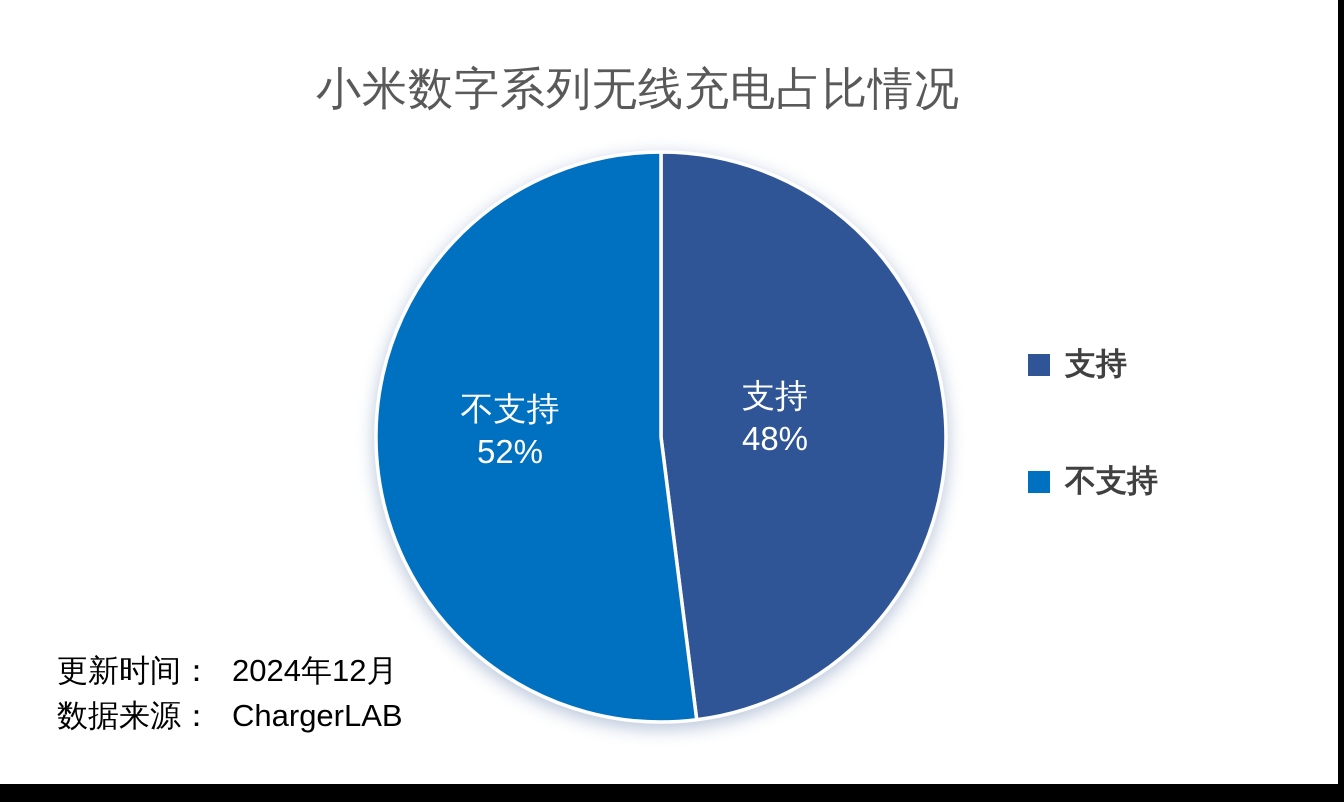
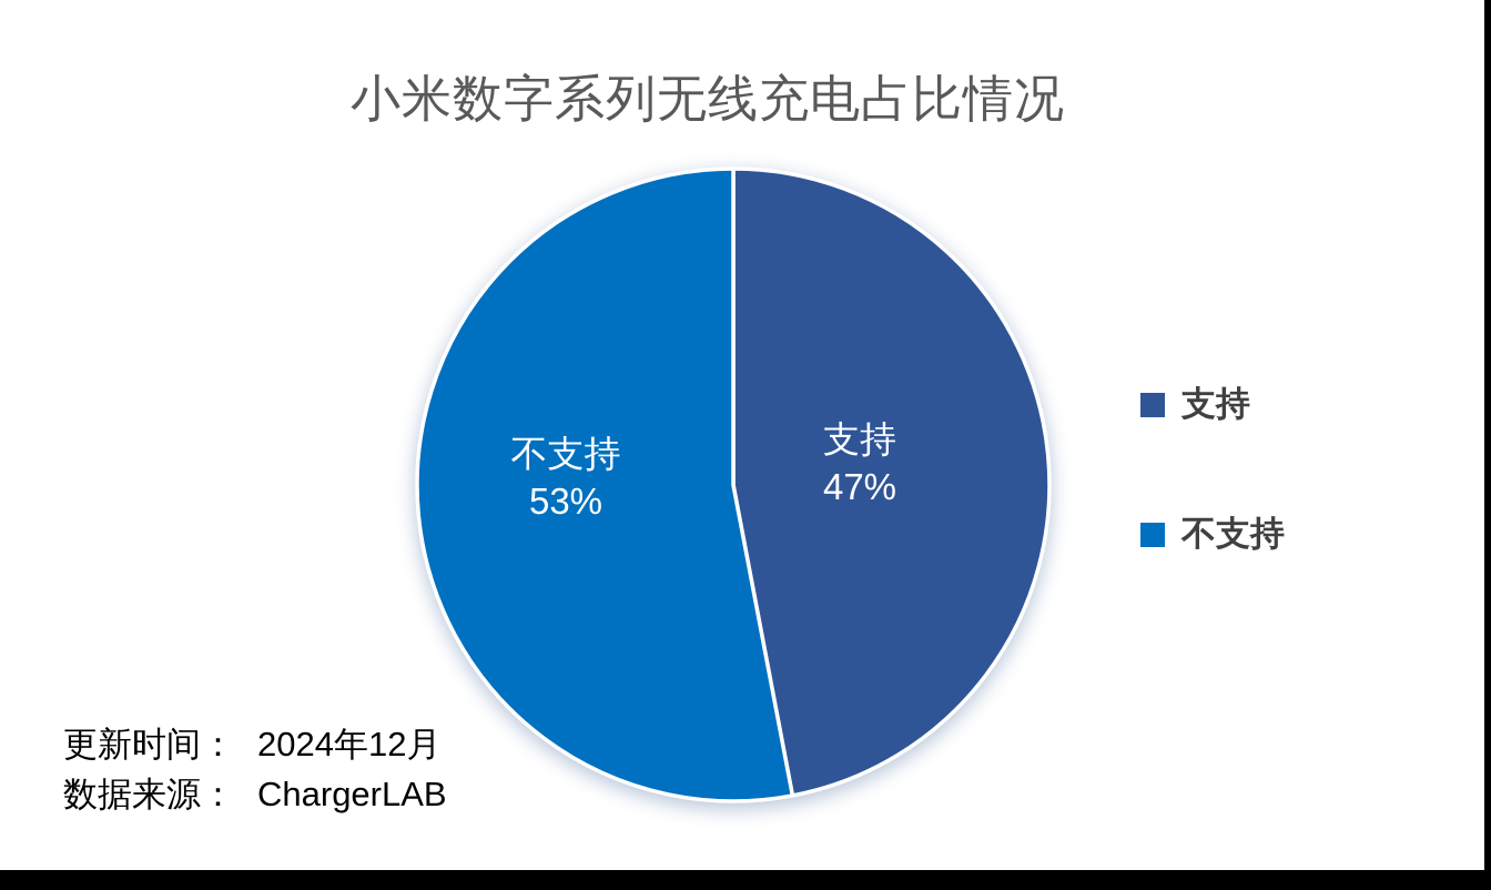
支持: 48% -> 47%
不支持: 52% -> 53%
